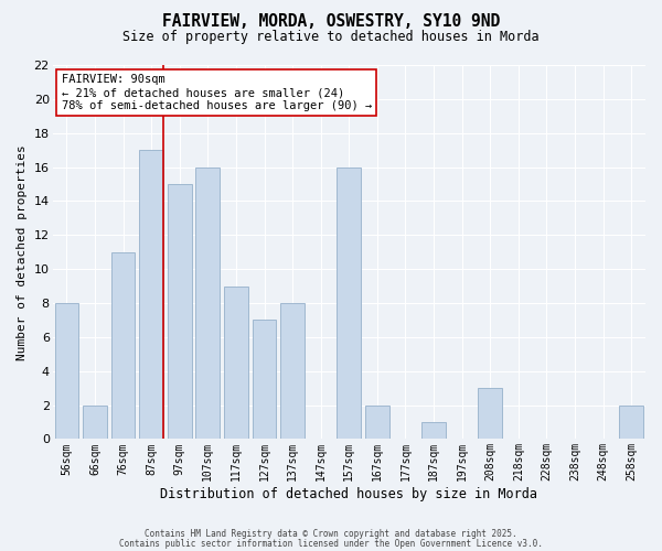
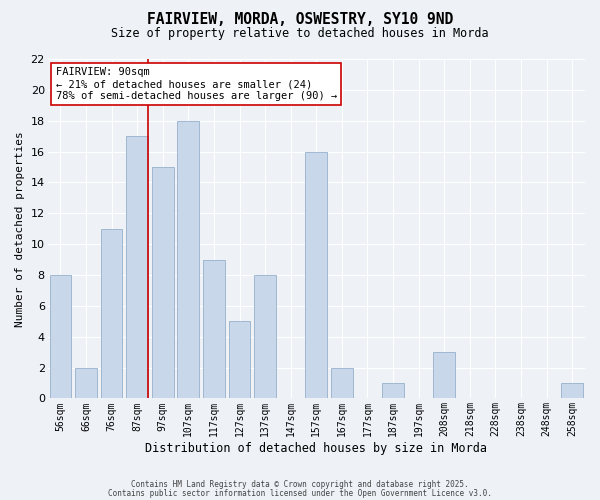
107sqm: 16 -> 18
127sqm: 7 -> 5
258sqm: 2 -> 1
